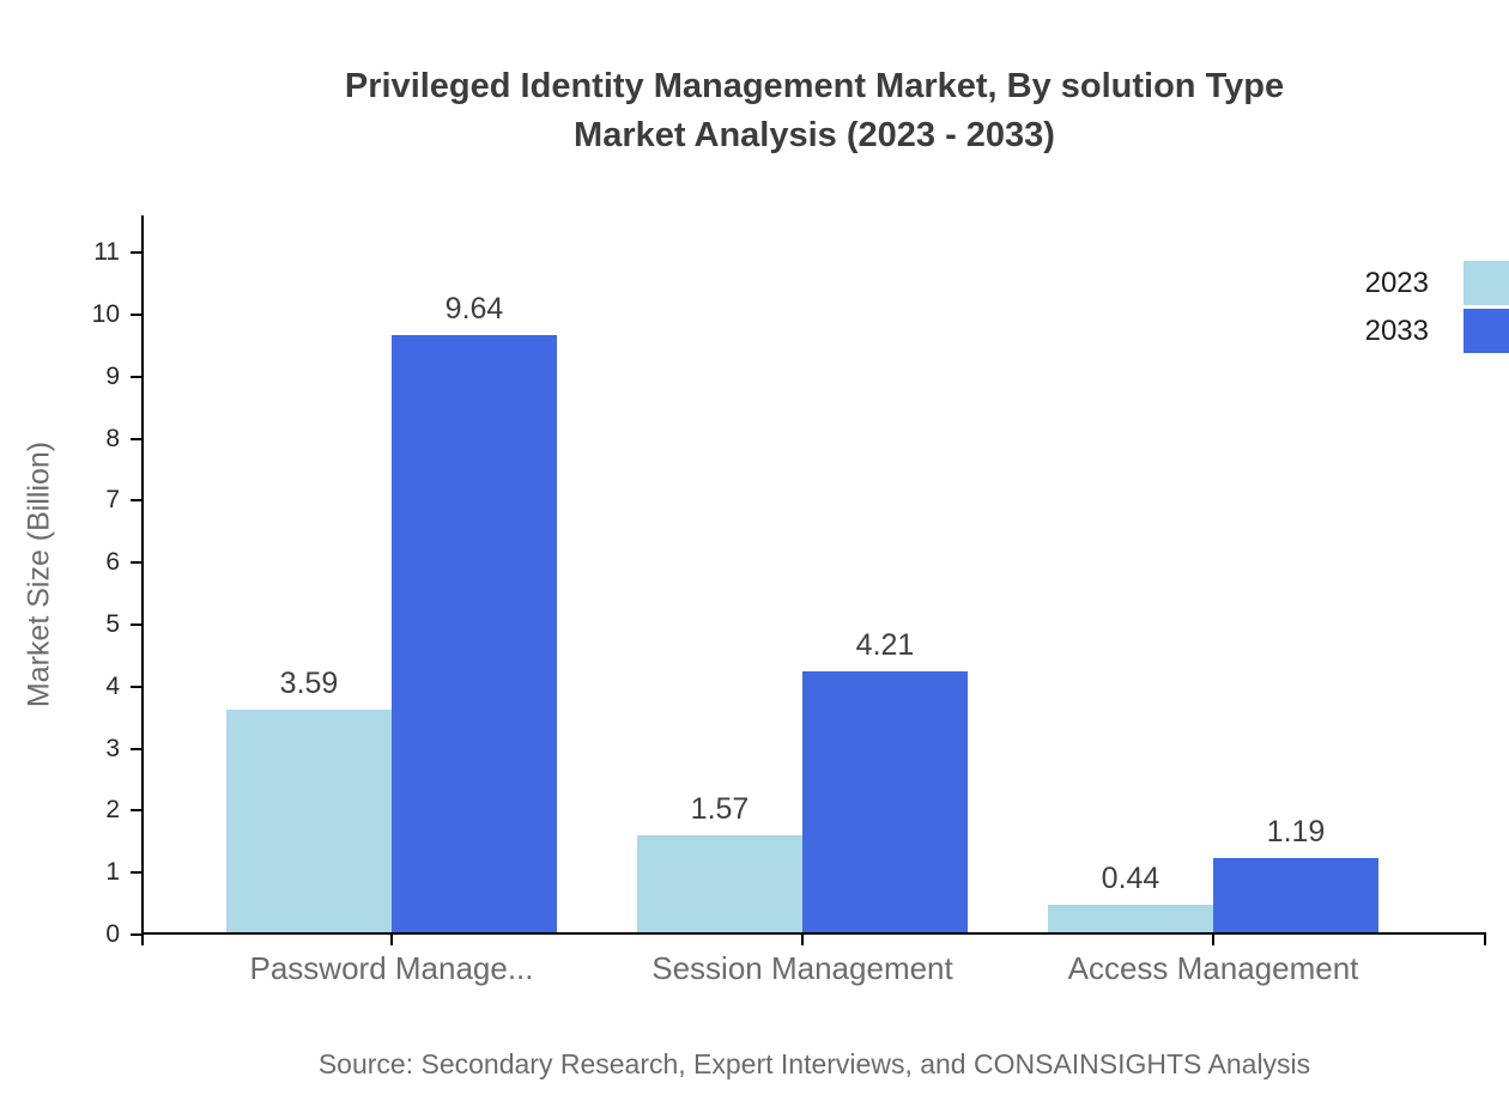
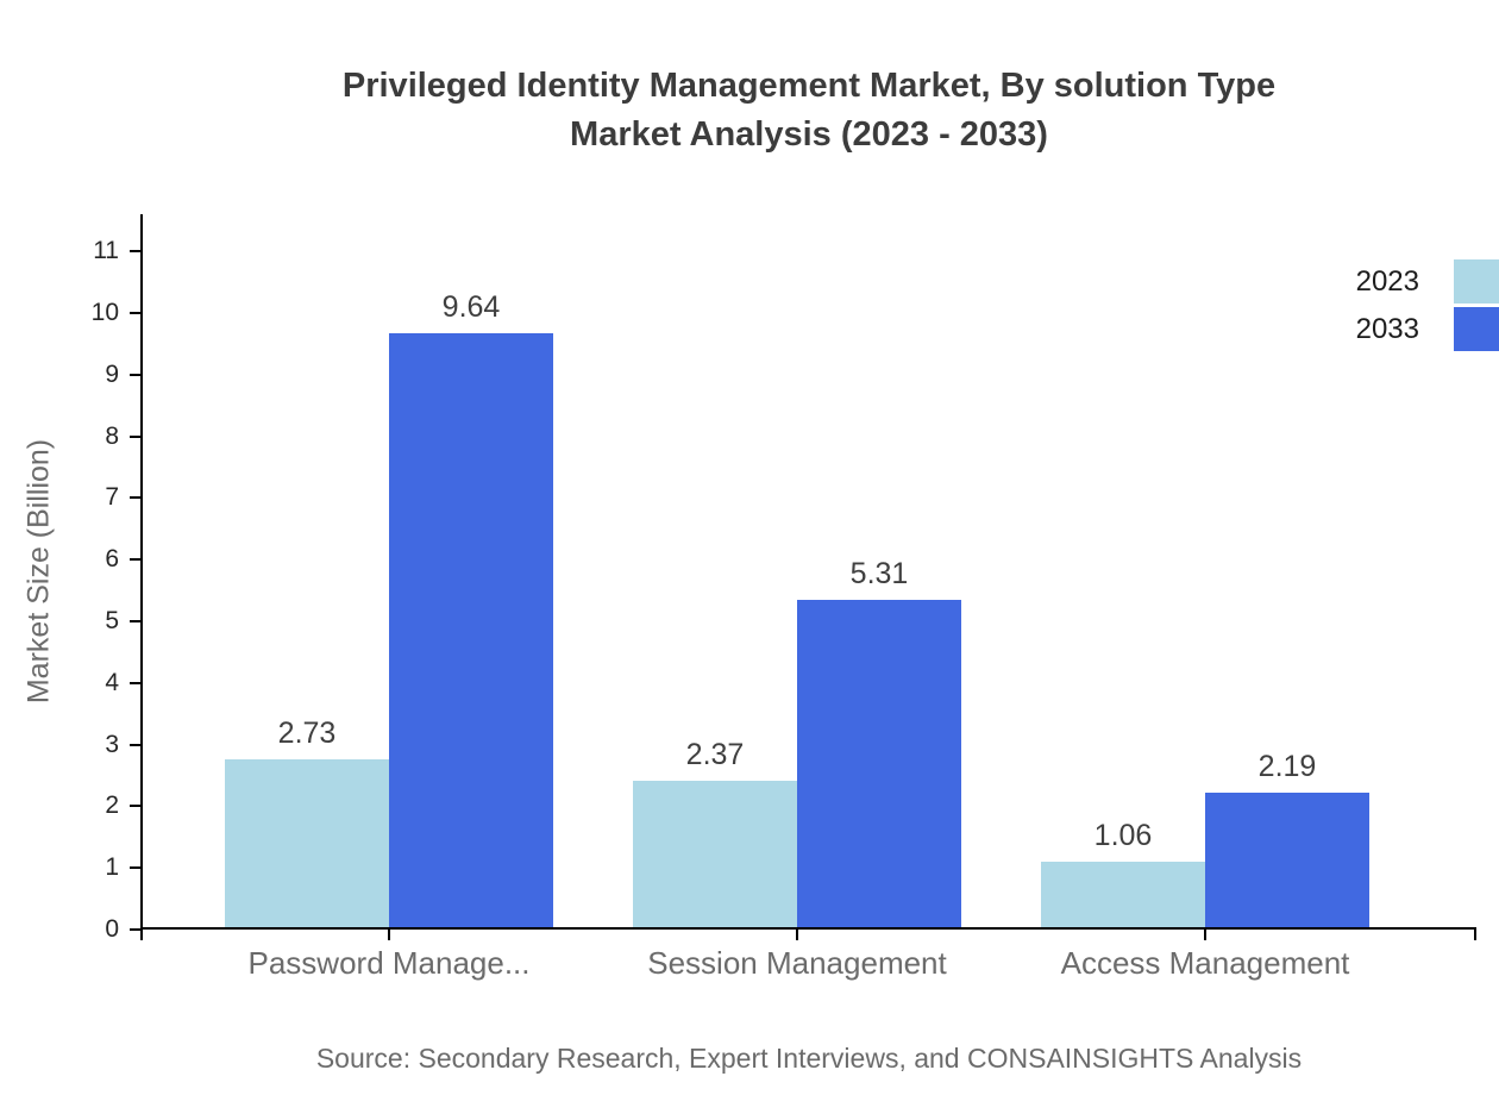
2023/Password Manage...: 3.59 -> 2.73
2023/Session Management: 1.57 -> 2.37
2033/Session Management: 4.21 -> 5.31
2023/Access Management: 0.44 -> 1.06
2033/Access Management: 1.19 -> 2.19
